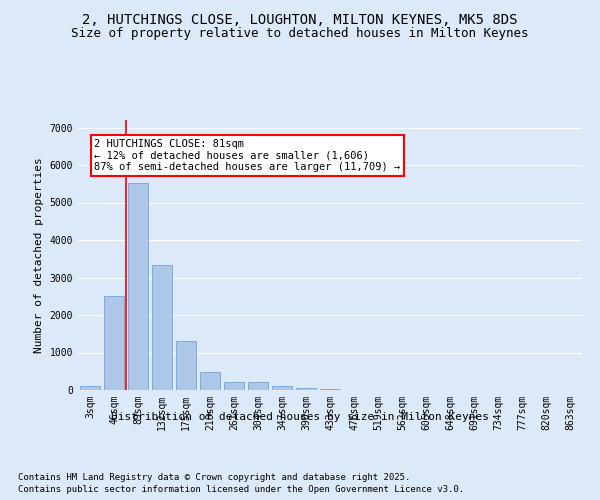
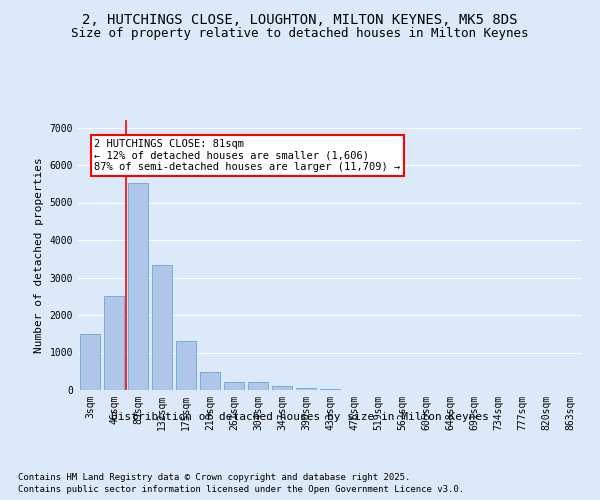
3sqm: 110 -> 1500
